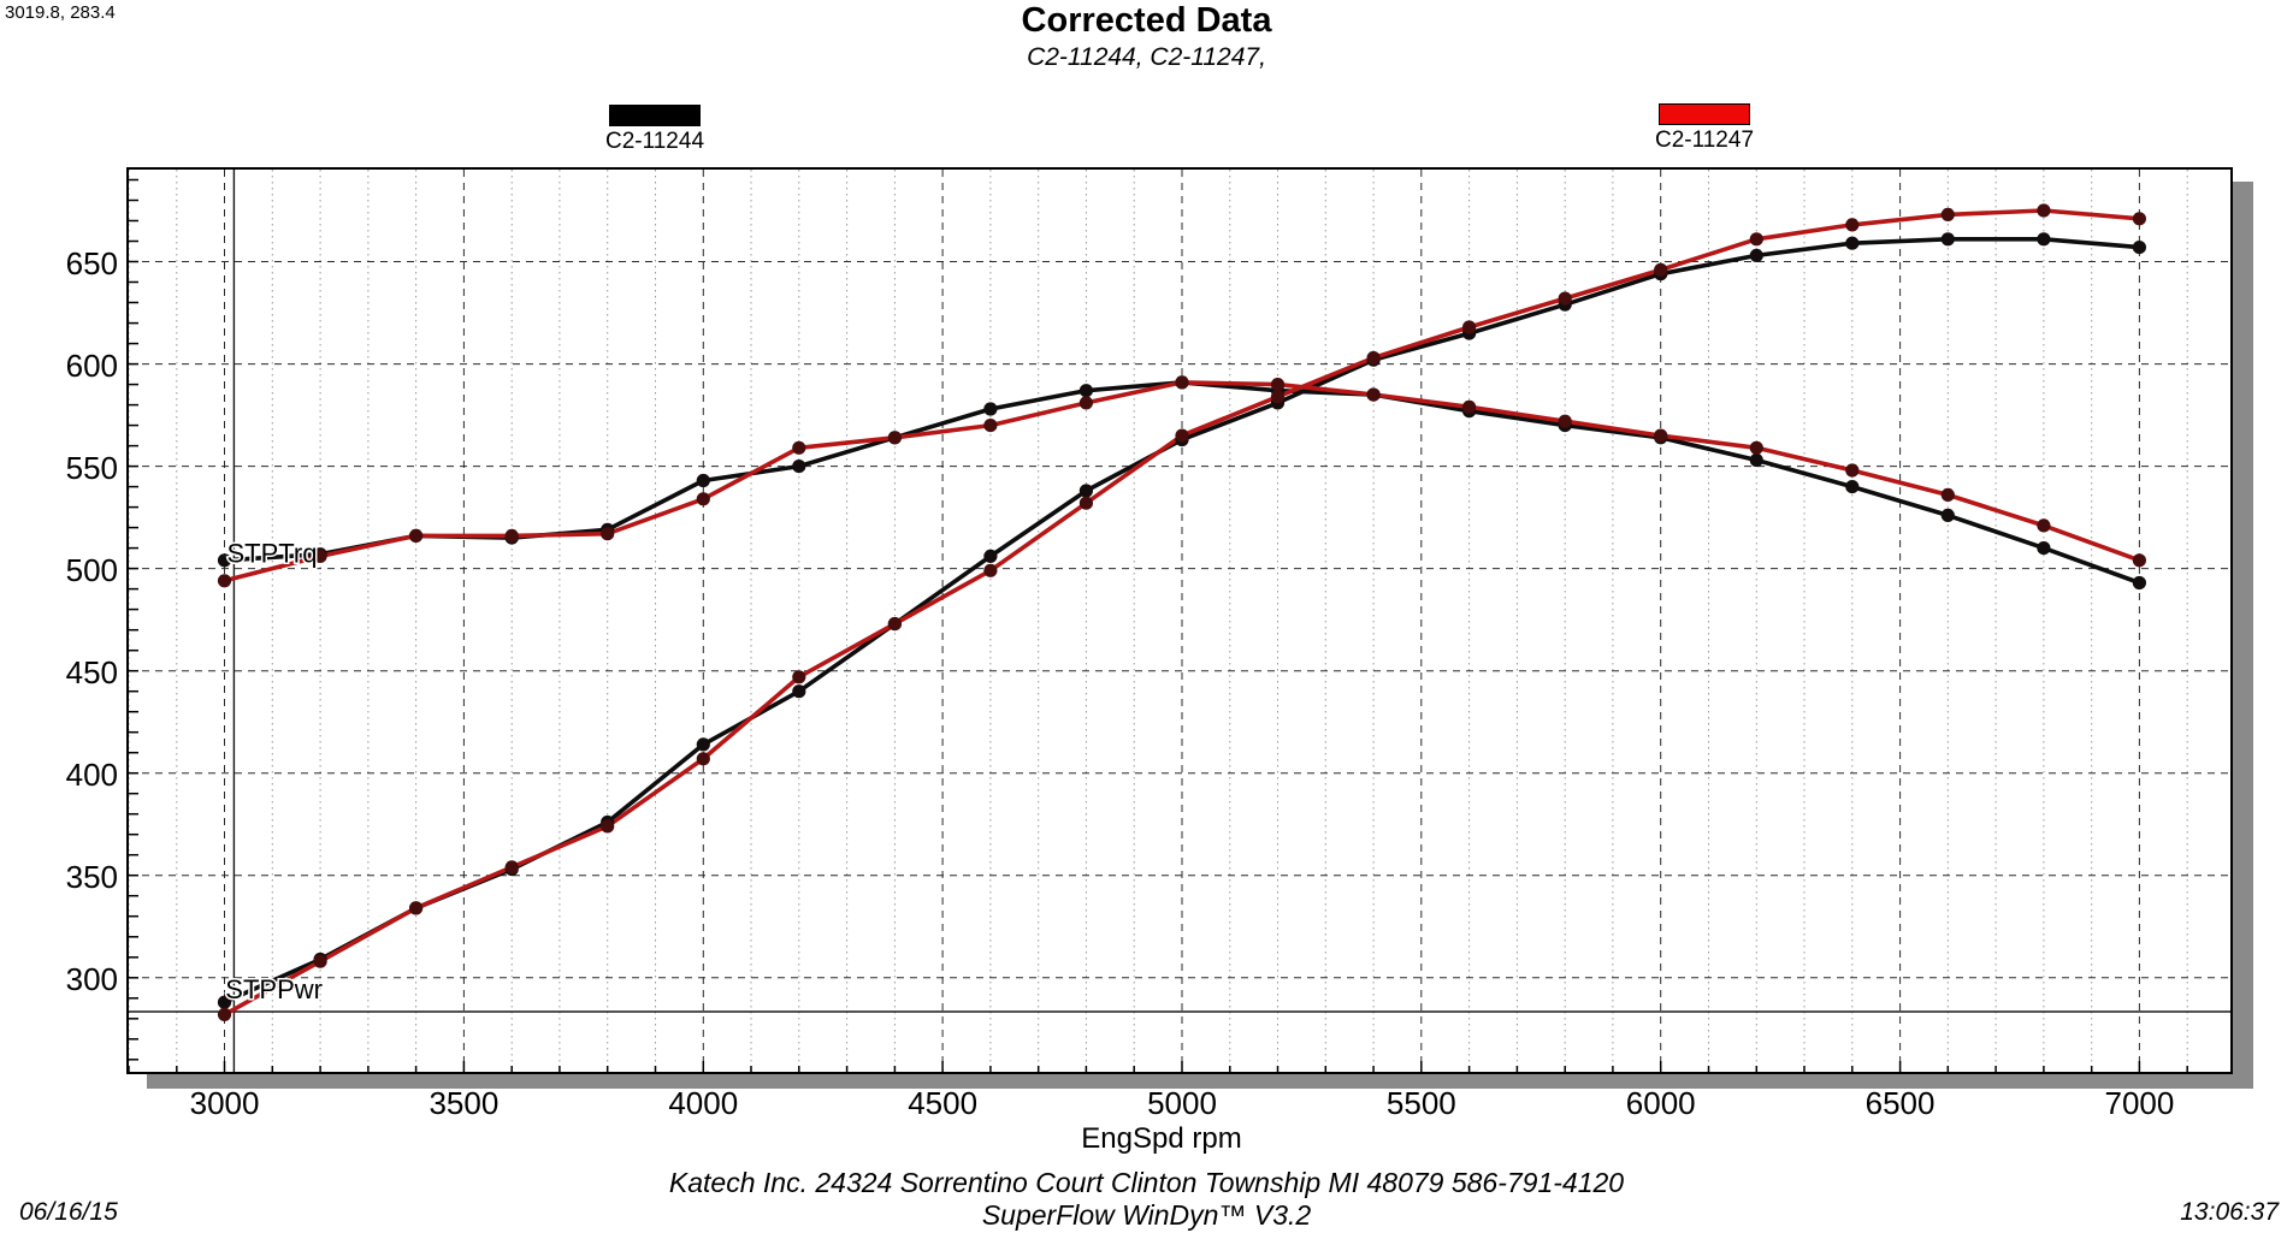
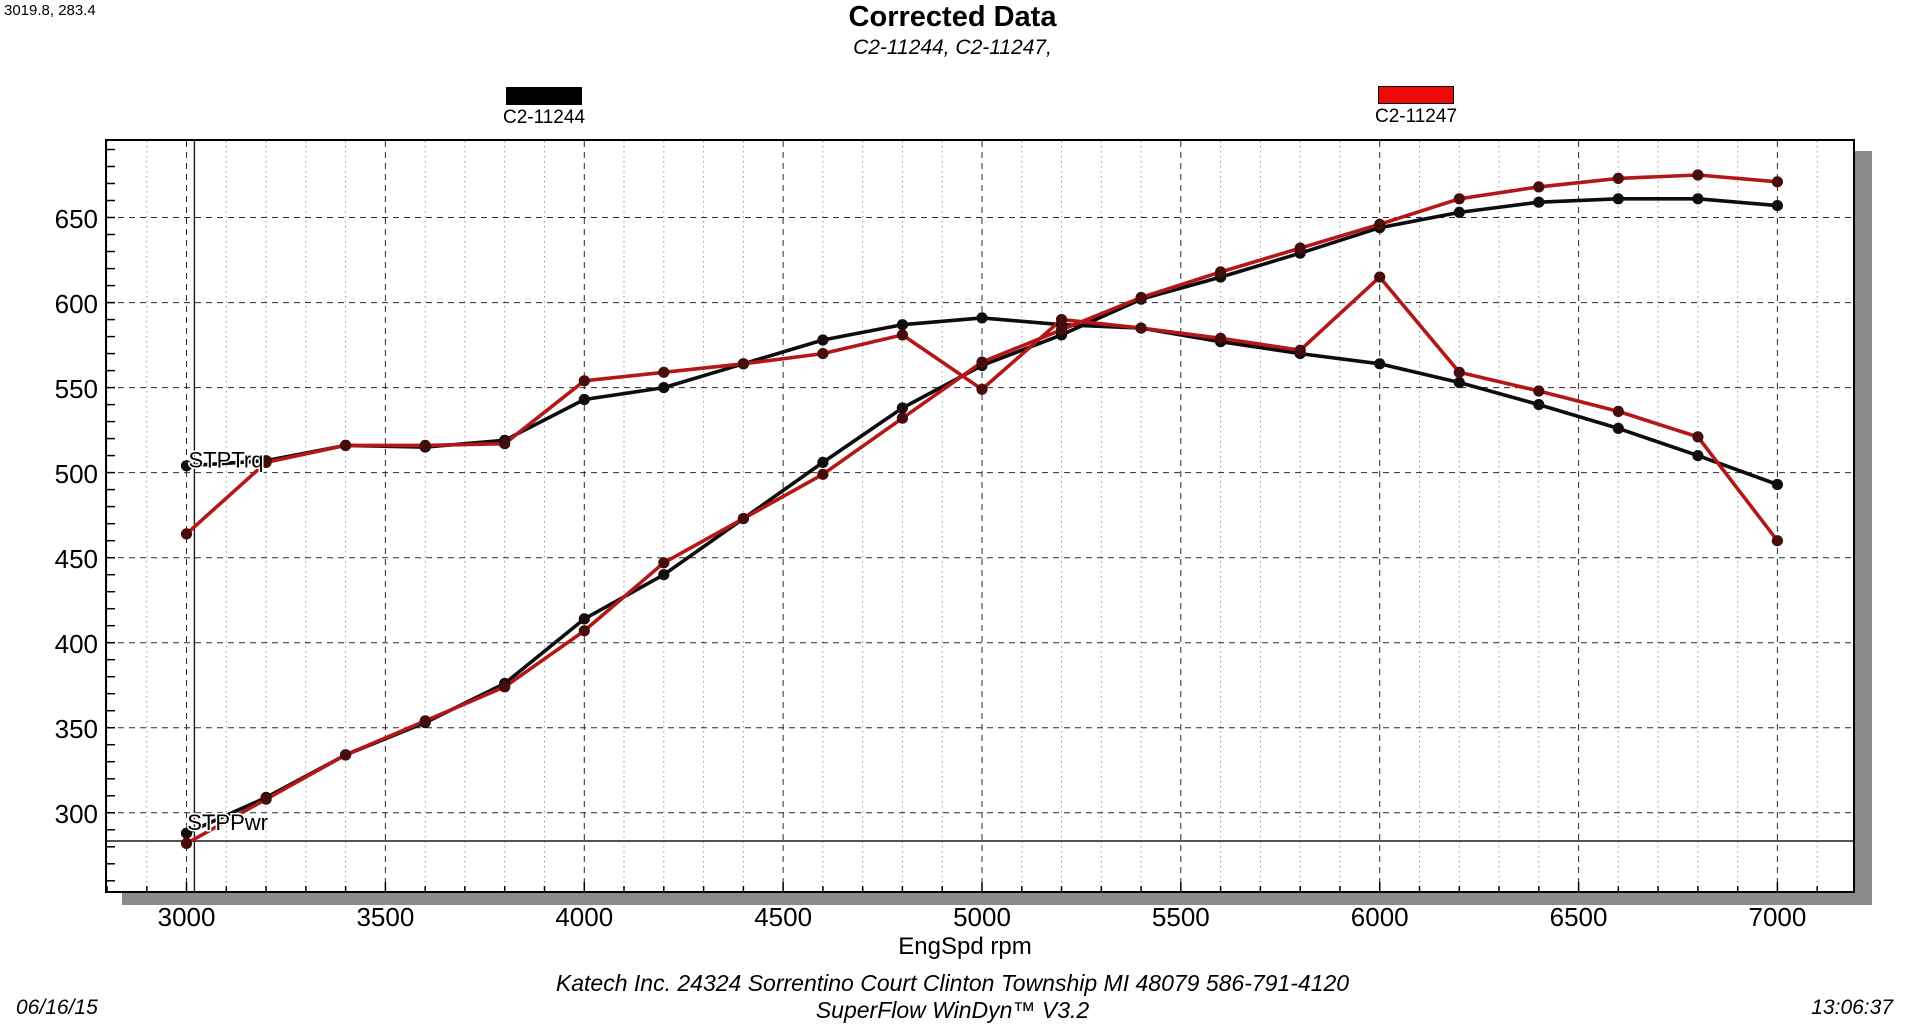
C2-11247 STPTrq/3000: 494 -> 464
C2-11247 STPTrq/4000: 534 -> 554
C2-11247 STPTrq/5000: 591 -> 549
C2-11247 STPTrq/6000: 565 -> 615
C2-11247 STPTrq/7000: 504 -> 460
